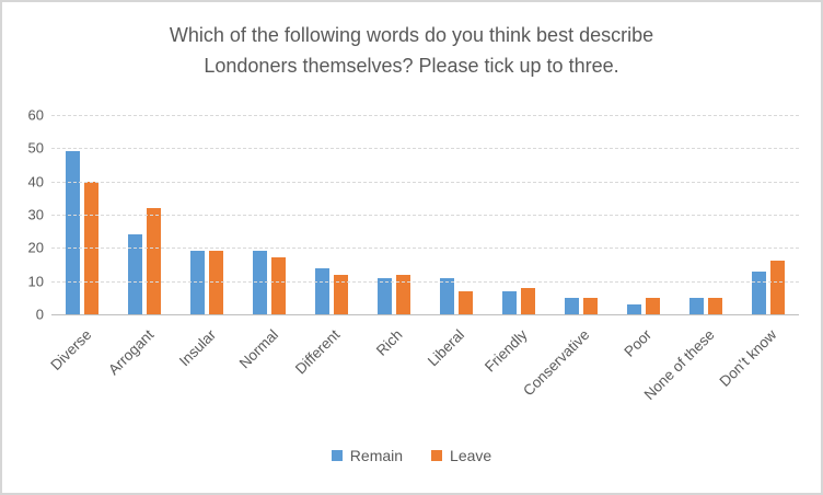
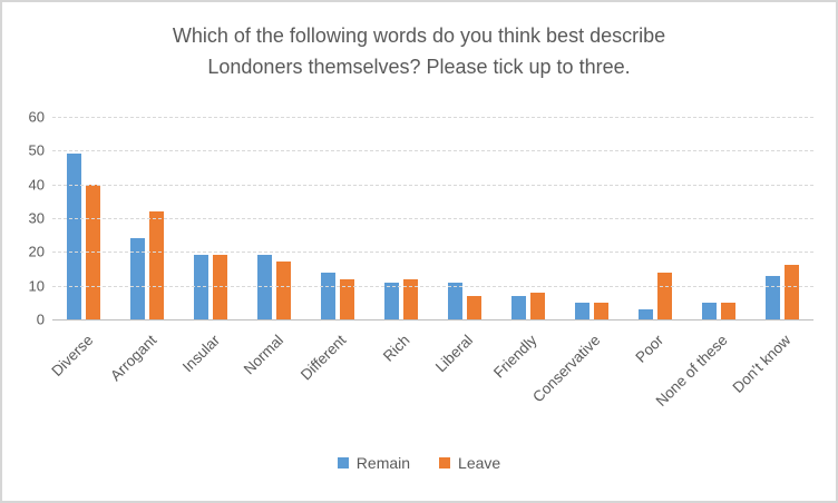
Leave/Poor: 5 -> 14
